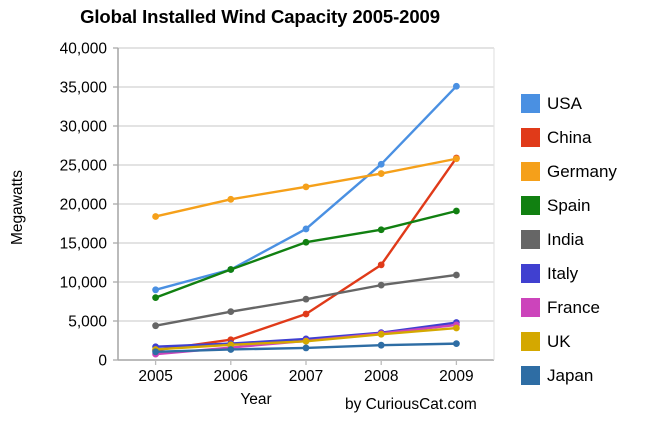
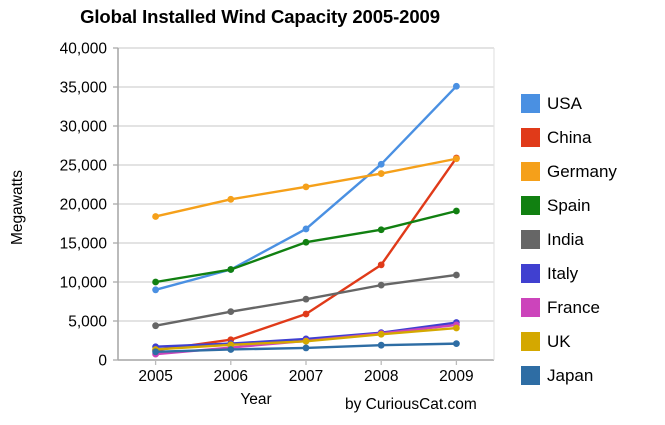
Spain/2005: 8000 -> 10000
